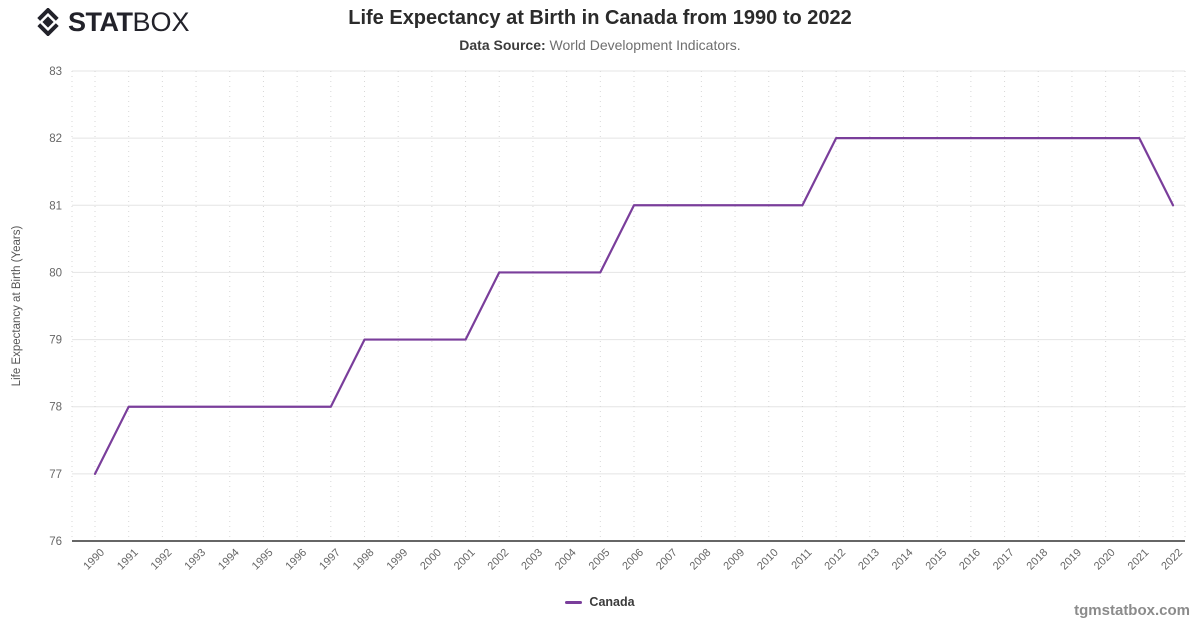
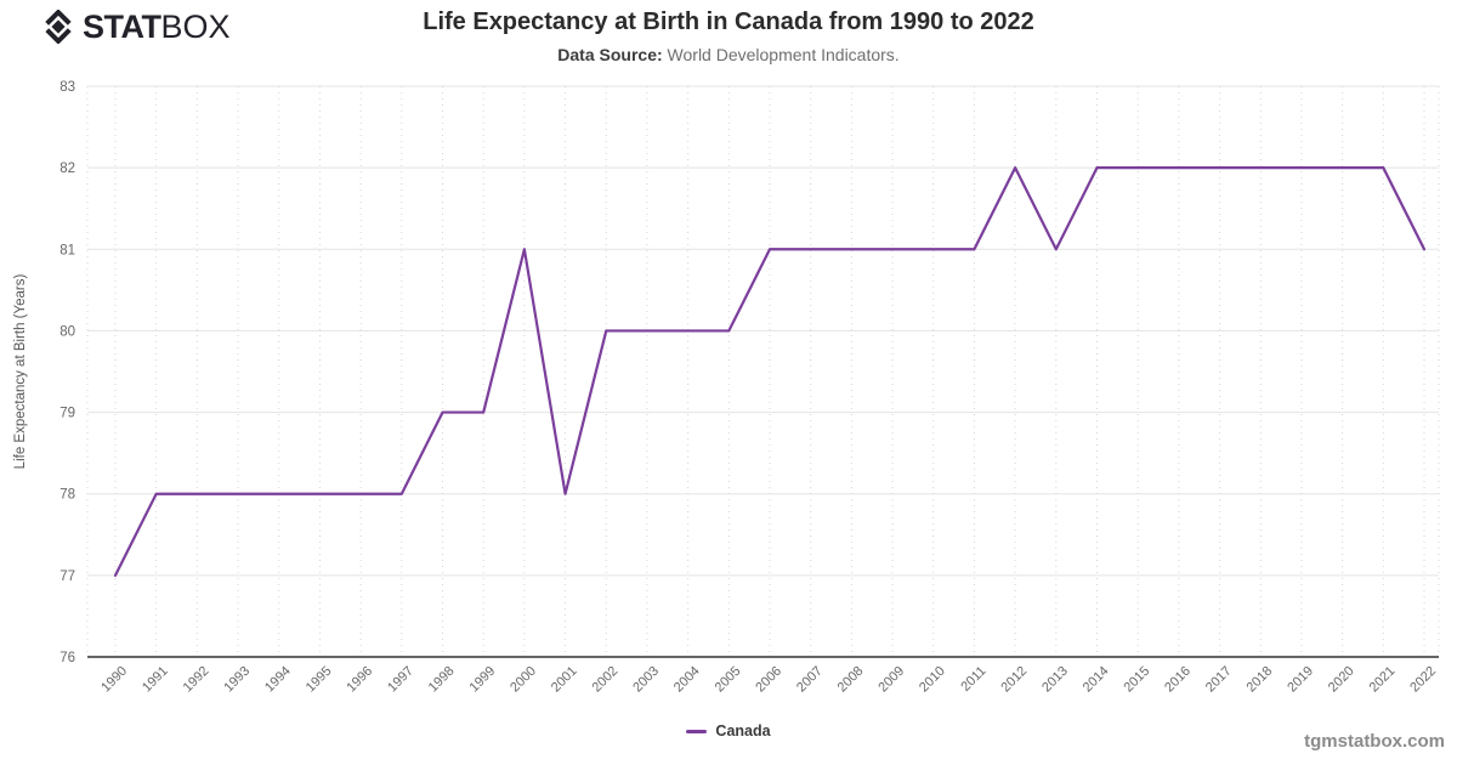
2000: 79 -> 81
2001: 79 -> 78
2013: 82 -> 81
